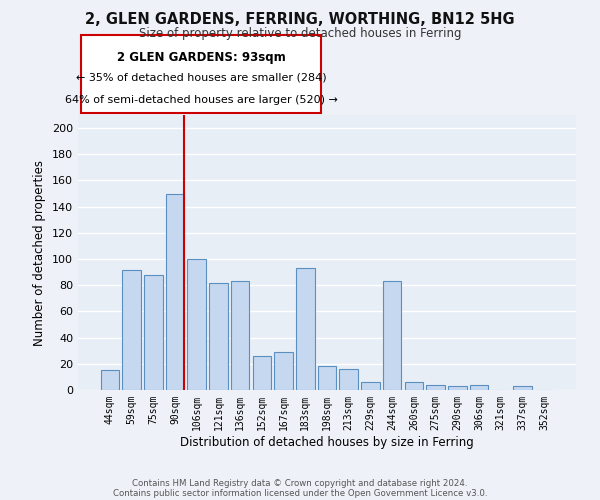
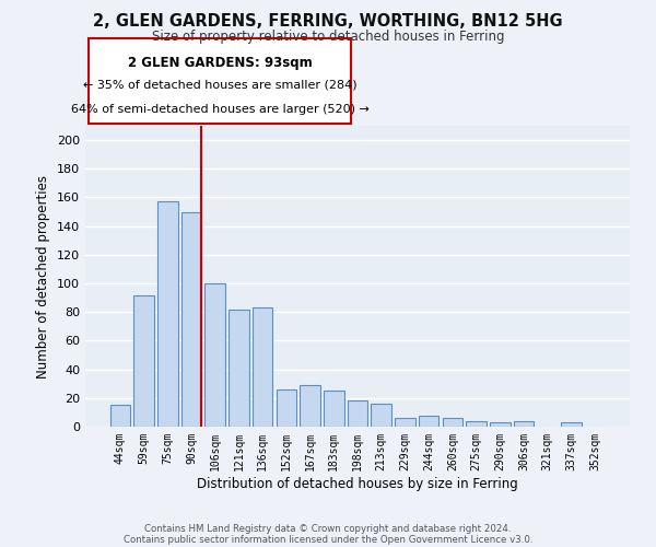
75sqm: 88 -> 157
183sqm: 93 -> 25
244sqm: 83 -> 8
